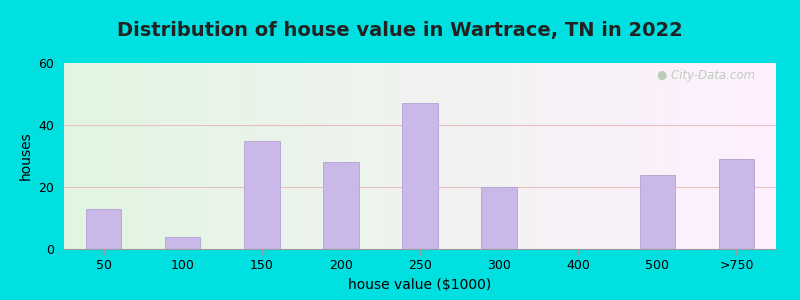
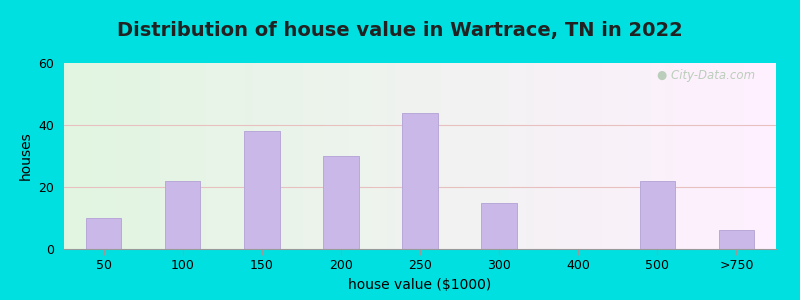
50: 13 -> 10
100: 4 -> 22
150: 35 -> 38
200: 28 -> 30
250: 47 -> 44
300: 20 -> 15
500: 24 -> 22
>750: 29 -> 6
